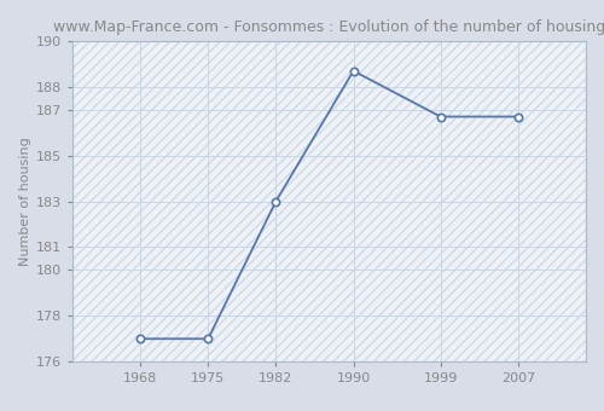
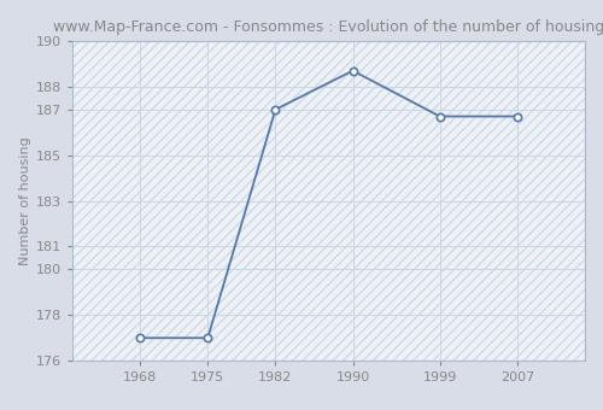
1982: 183.0 -> 187.0
